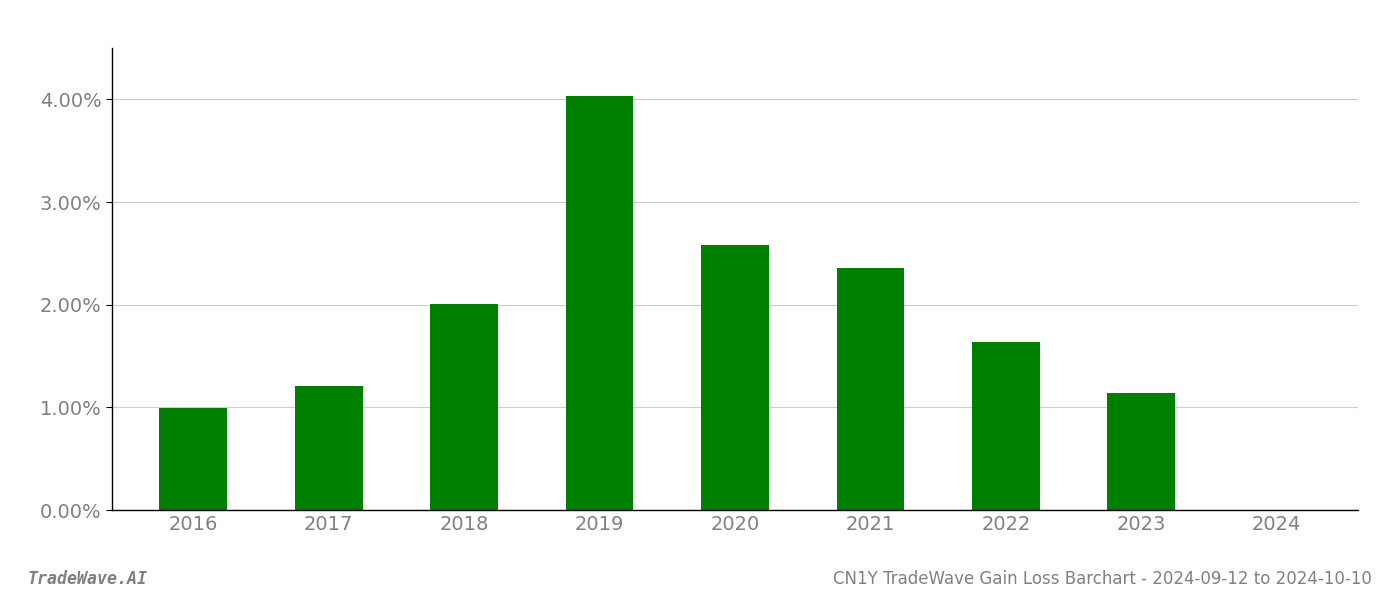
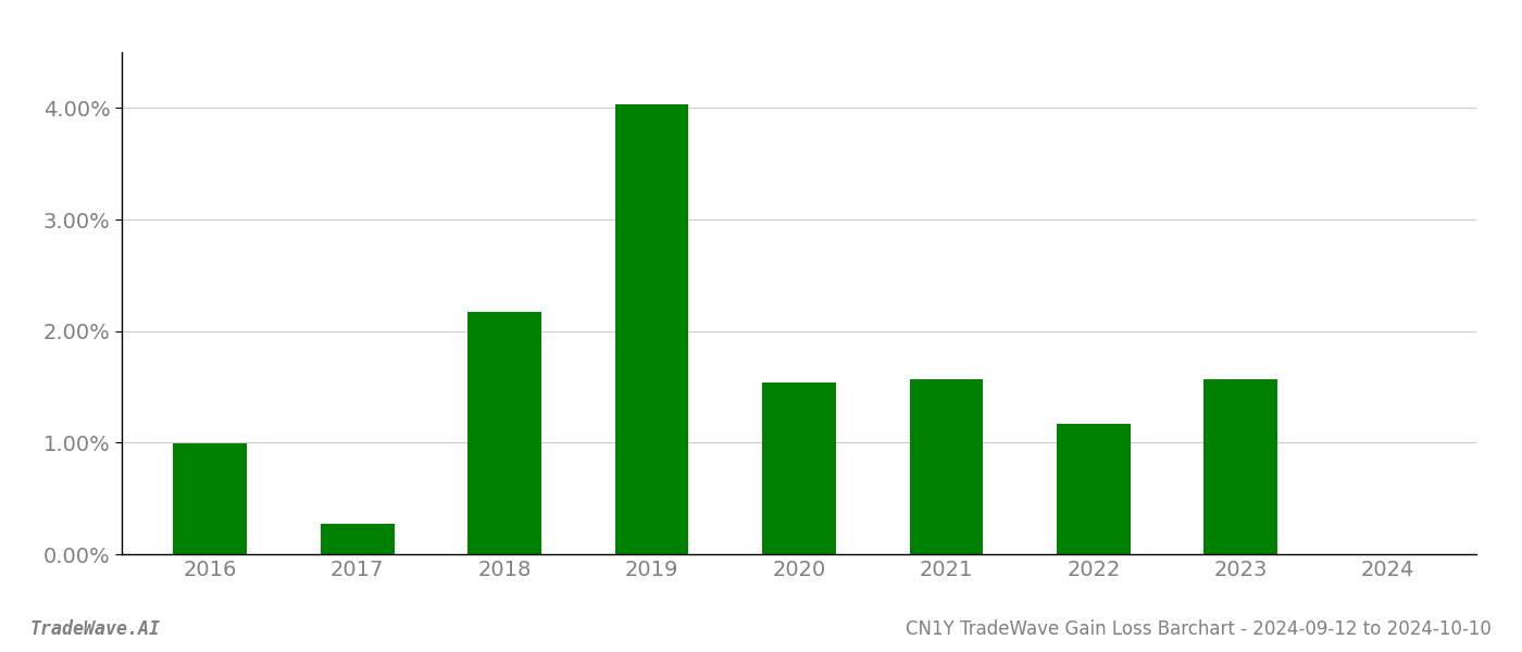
2017: 1.21% -> 0.27%
2018: 2.01% -> 2.17%
2020: 2.58% -> 1.54%
2021: 2.36% -> 1.57%
2022: 1.64% -> 1.17%
2023: 1.14% -> 1.57%
